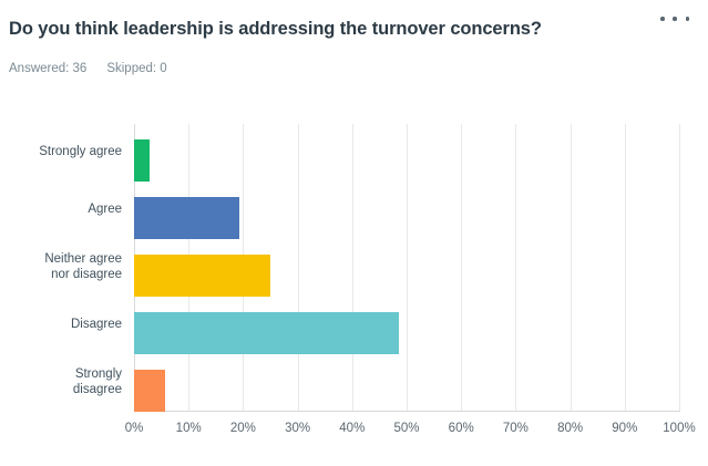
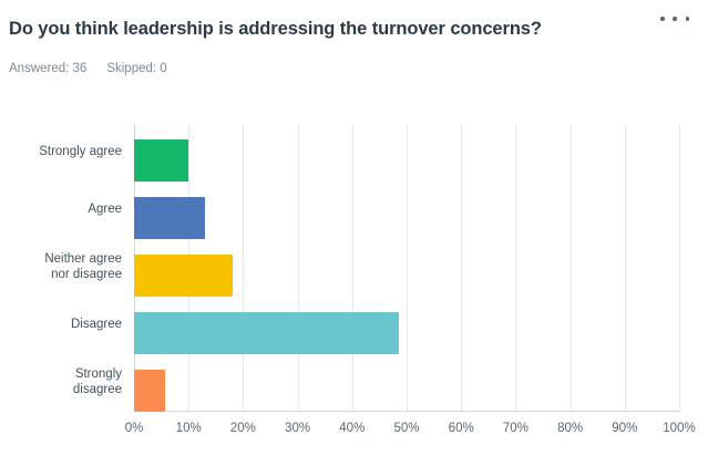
Strongly agree: 3% -> 10%
Agree: 19% -> 13%
Neither agree nor disagree: 25% -> 18%
